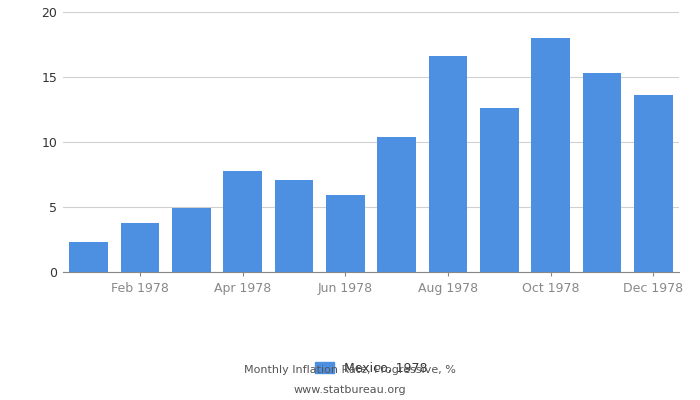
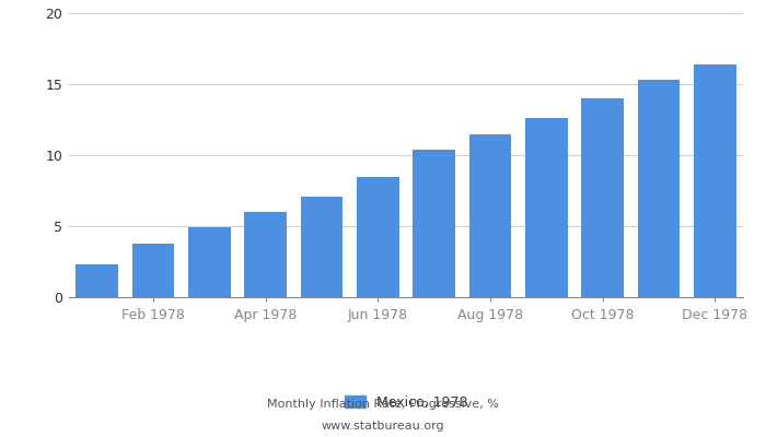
Apr 1978: 7.8 -> 6.0
Jun 1978: 5.9 -> 8.5
Aug 1978: 16.6 -> 11.5
Oct 1978: 18.0 -> 14.0
Dec 1978: 13.6 -> 16.4
